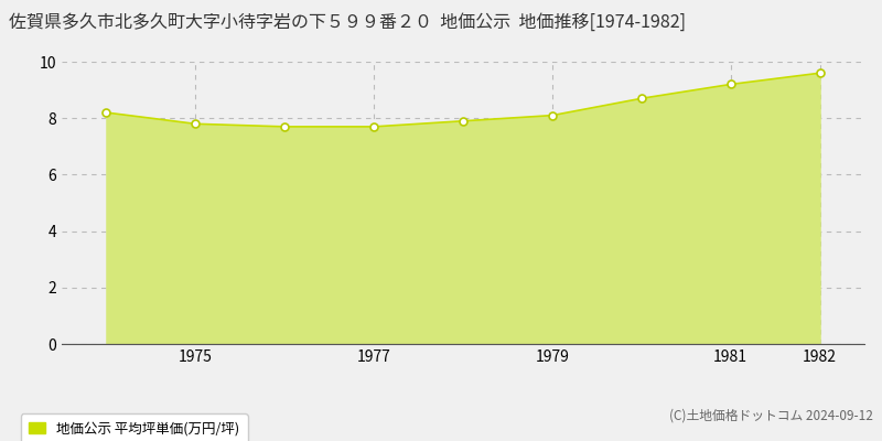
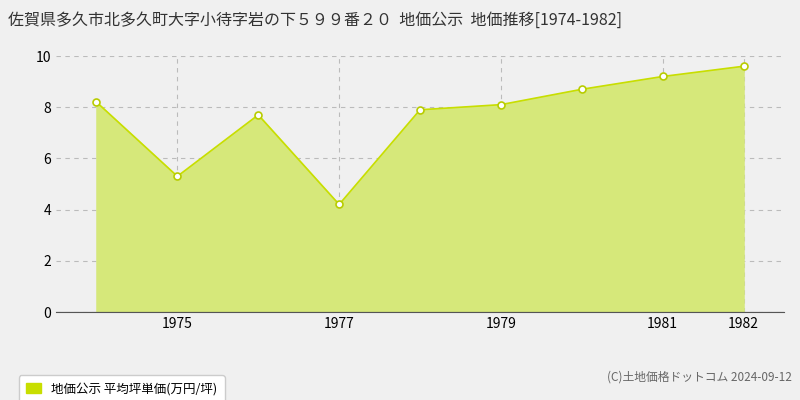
1975: 7.8 -> 5.3
1977: 7.7 -> 4.2
